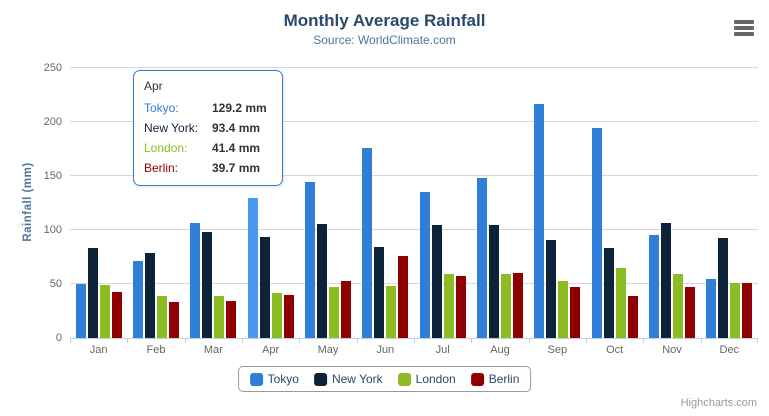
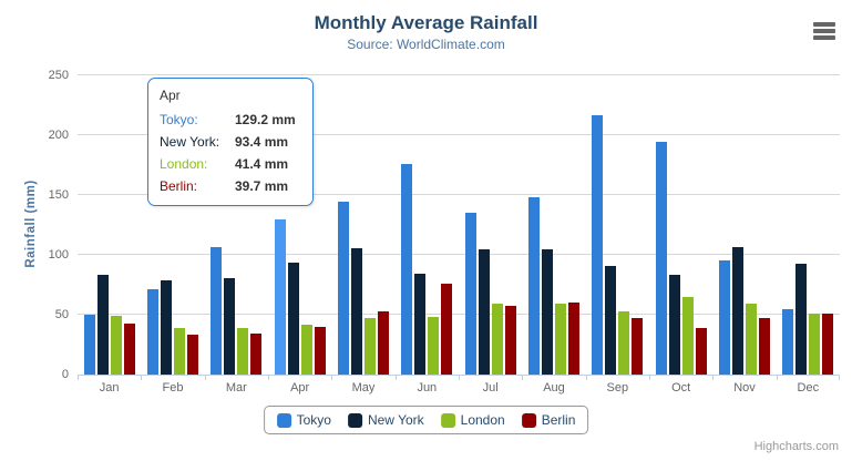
New York/Mar: 98 -> 81
